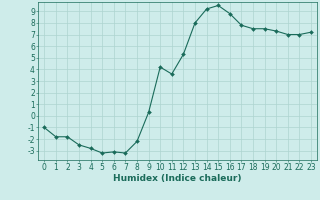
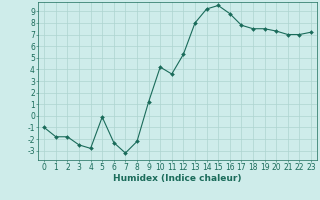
5: -3.2 -> -0.1
6: -3.1 -> -2.3
9: 0.3 -> 1.2
